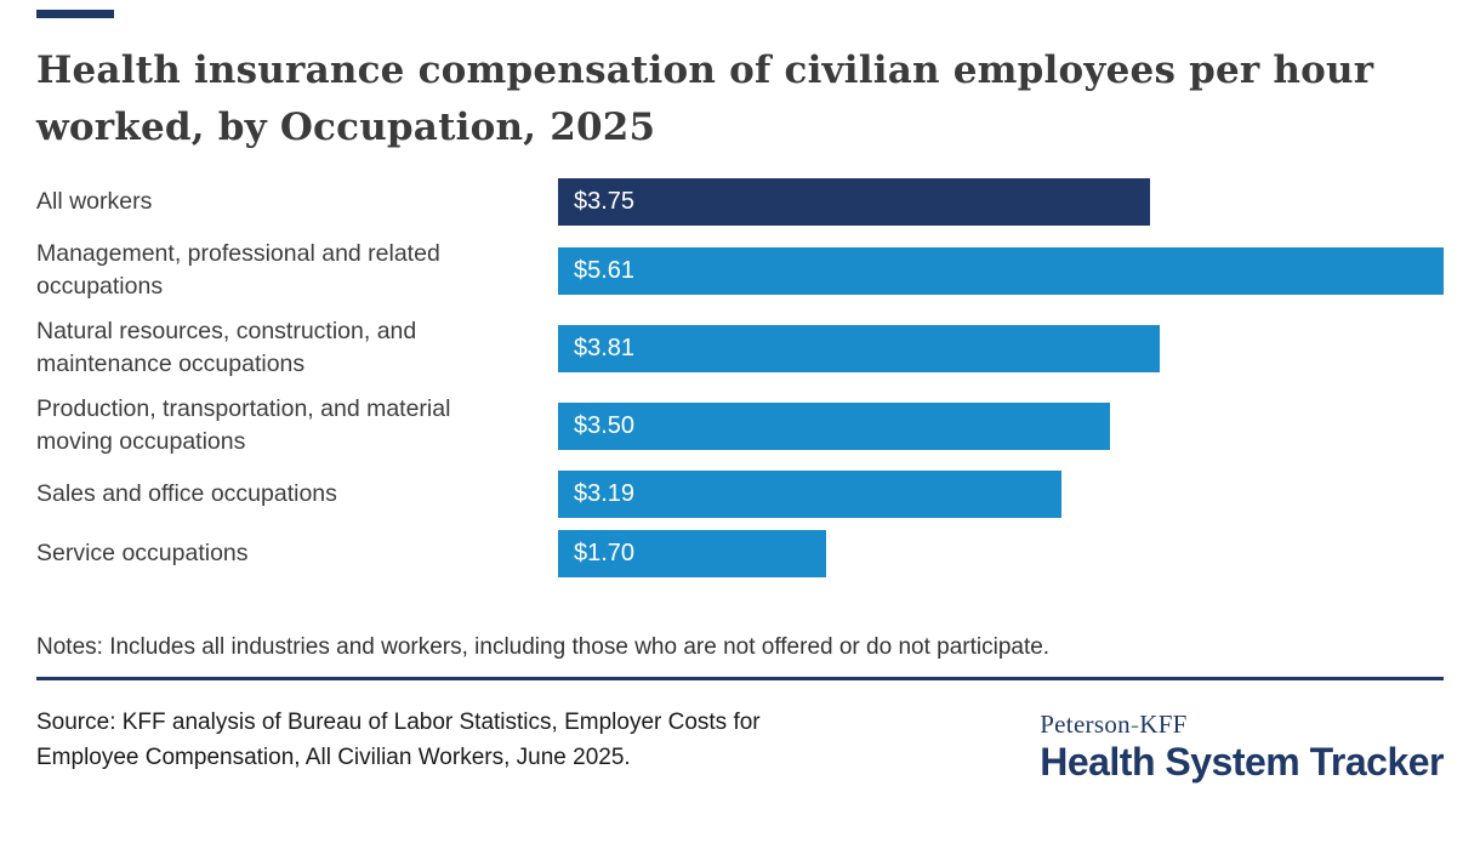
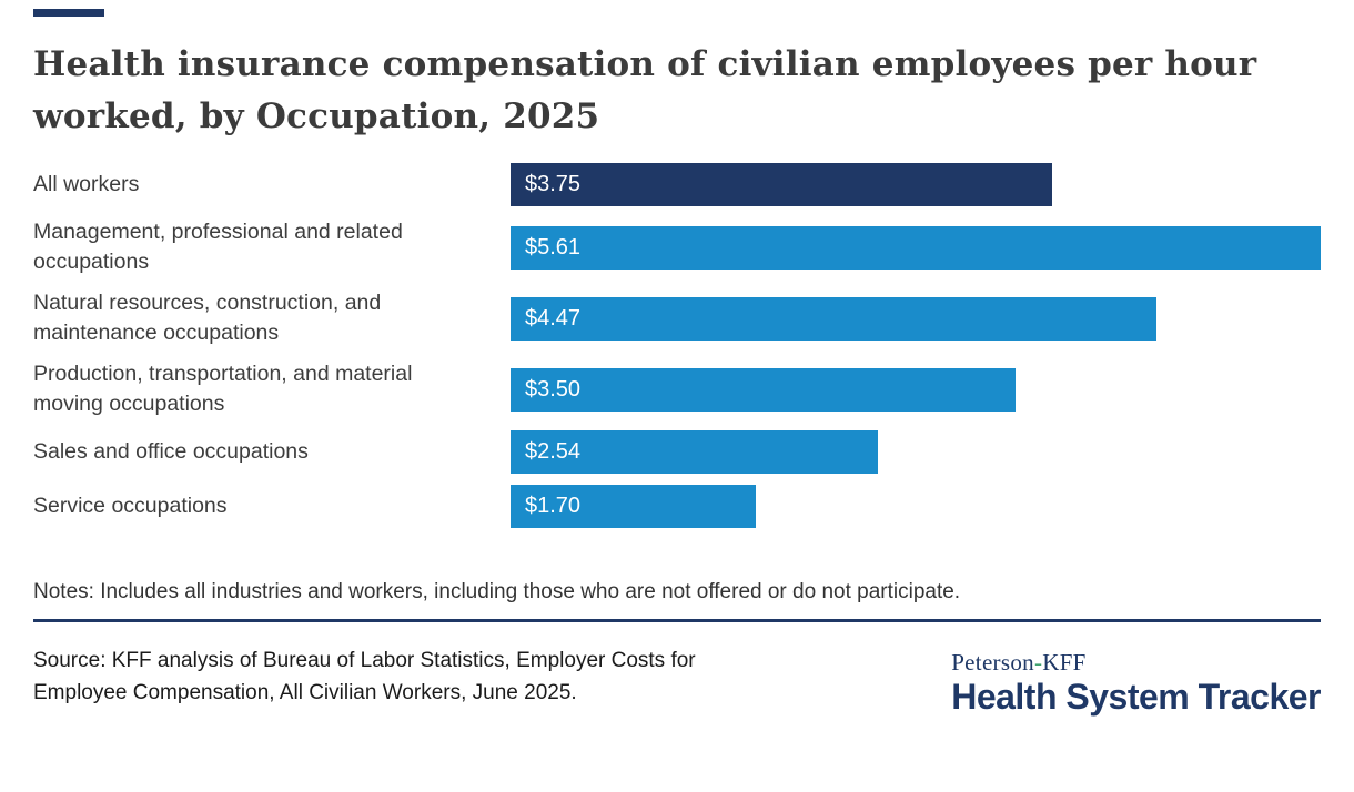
Natural resources, construction, and maintenance occupations: $3.81 -> $4.47
Sales and office occupations: $3.19 -> $2.54
